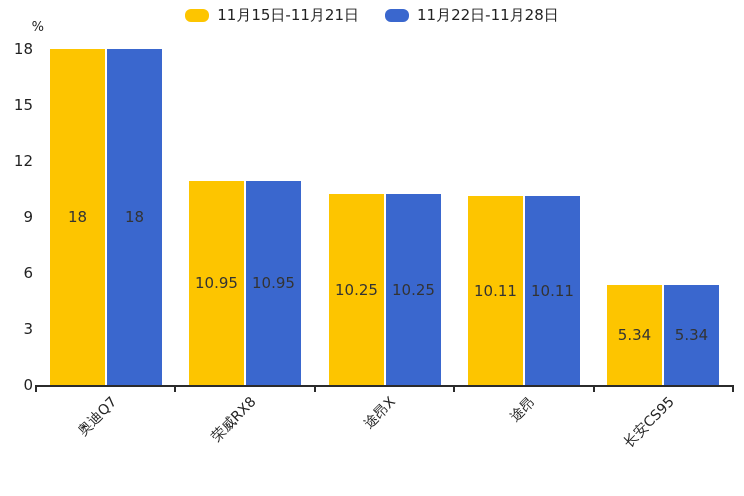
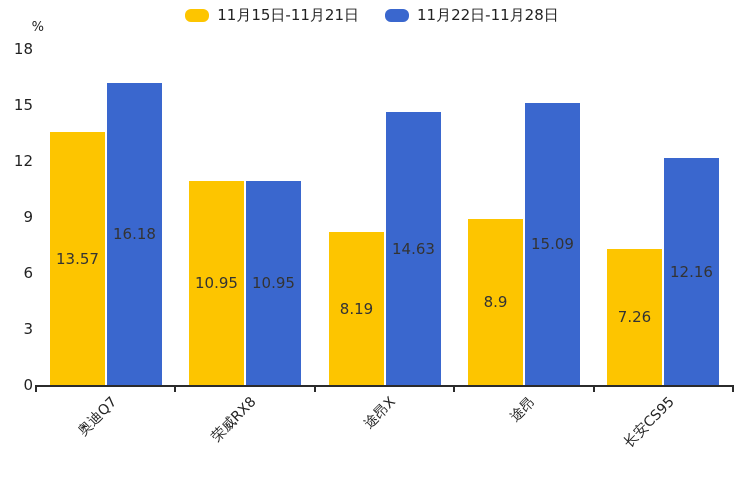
11月15日-11月21日/奥迪Q7: 18 -> 13.57
11月22日-11月28日/奥迪Q7: 18 -> 16.18
11月15日-11月21日/途昂X: 10.25 -> 8.19
11月22日-11月28日/途昂X: 10.25 -> 14.63
11月15日-11月21日/途昂: 10.11 -> 8.9
11月22日-11月28日/途昂: 10.11 -> 15.09
11月15日-11月21日/长安CS95: 5.34 -> 7.26
11月22日-11月28日/长安CS95: 5.34 -> 12.16
